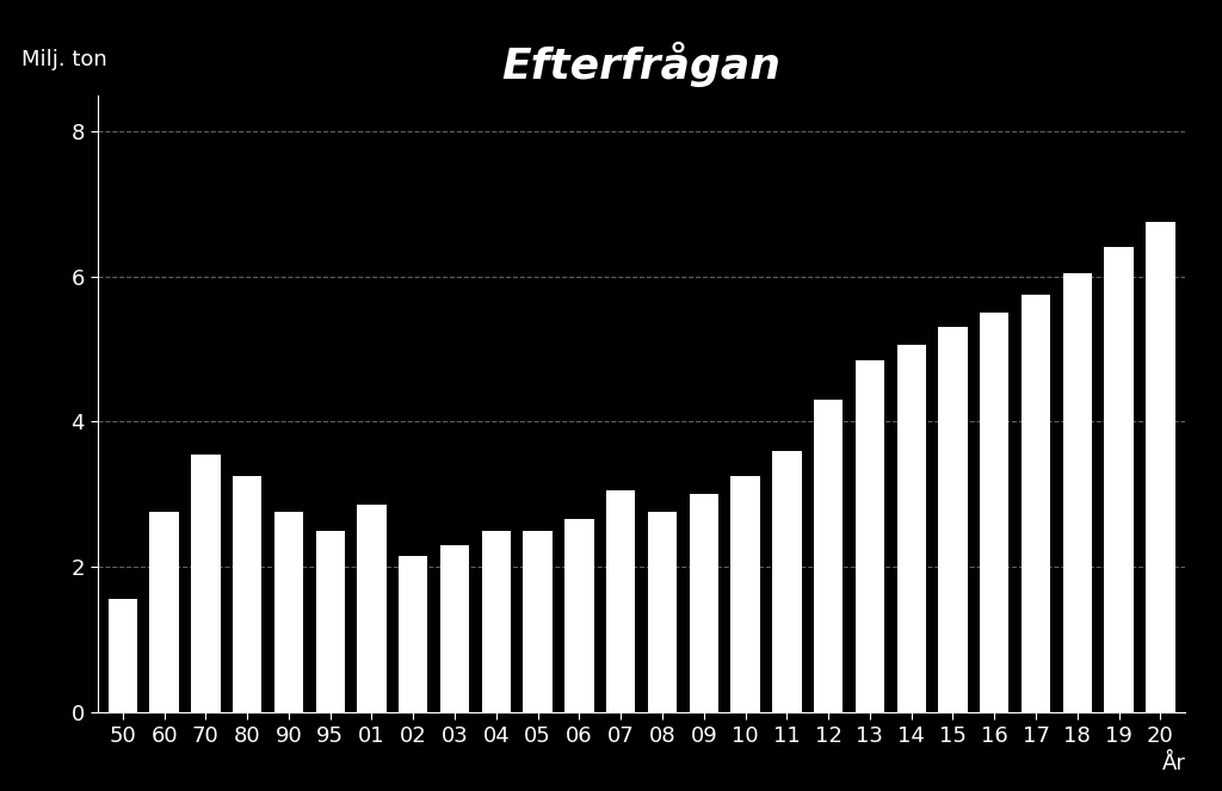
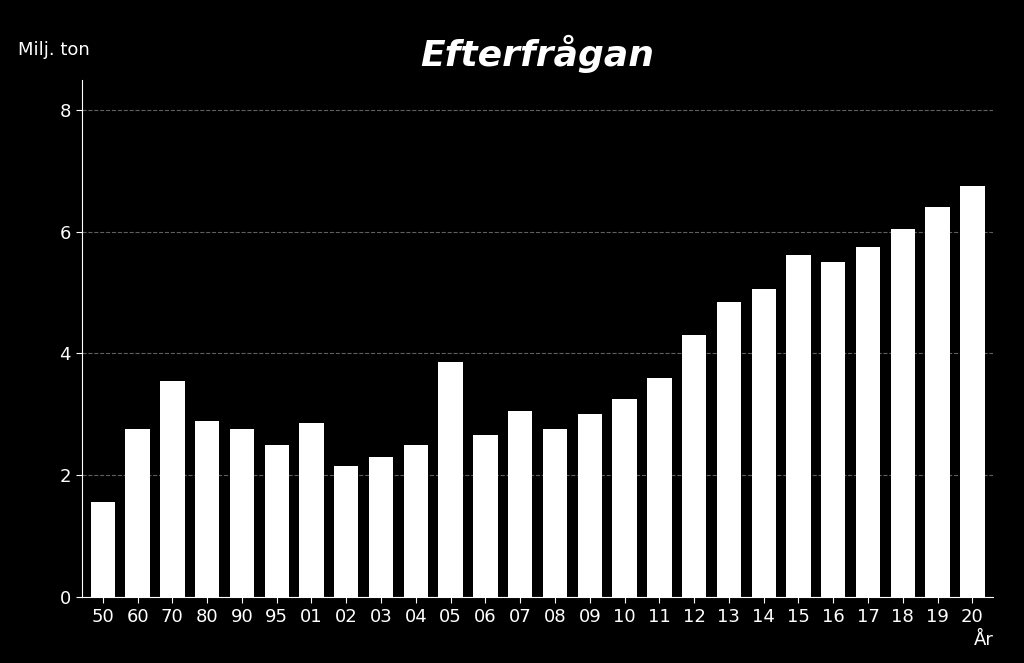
80: 3.25 -> 2.88
05: 2.50 -> 3.86
15: 5.30 -> 5.62
